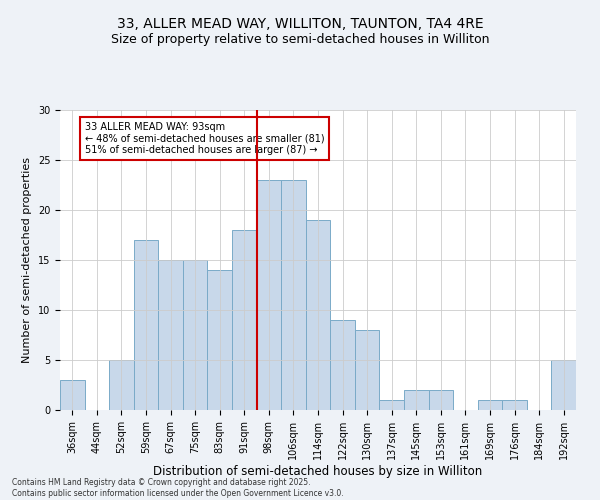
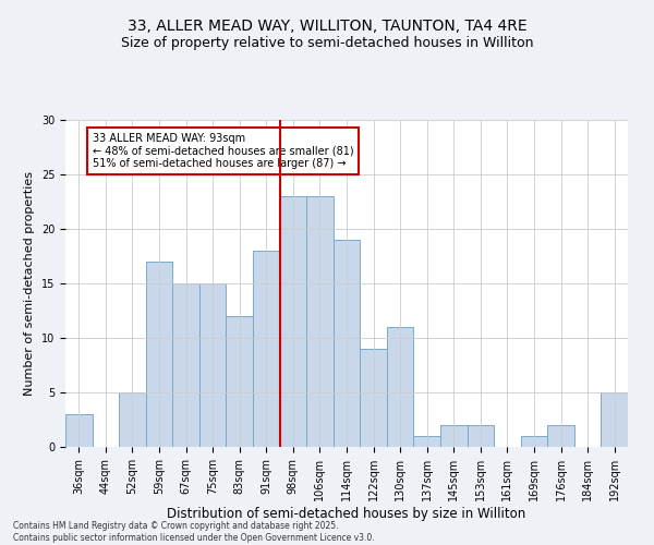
83sqm: 14 -> 12
130sqm: 8 -> 11
176sqm: 1 -> 2
